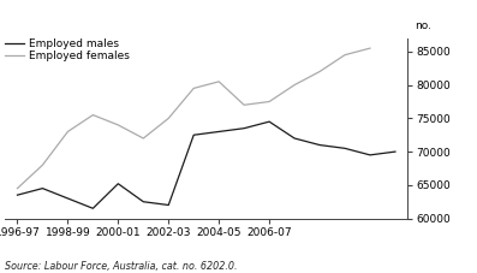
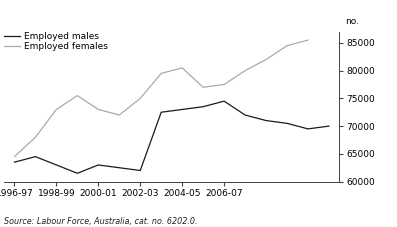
Employed males/2000-01: 65200 -> 63000
Employed females/2000-01: 74000 -> 73000
